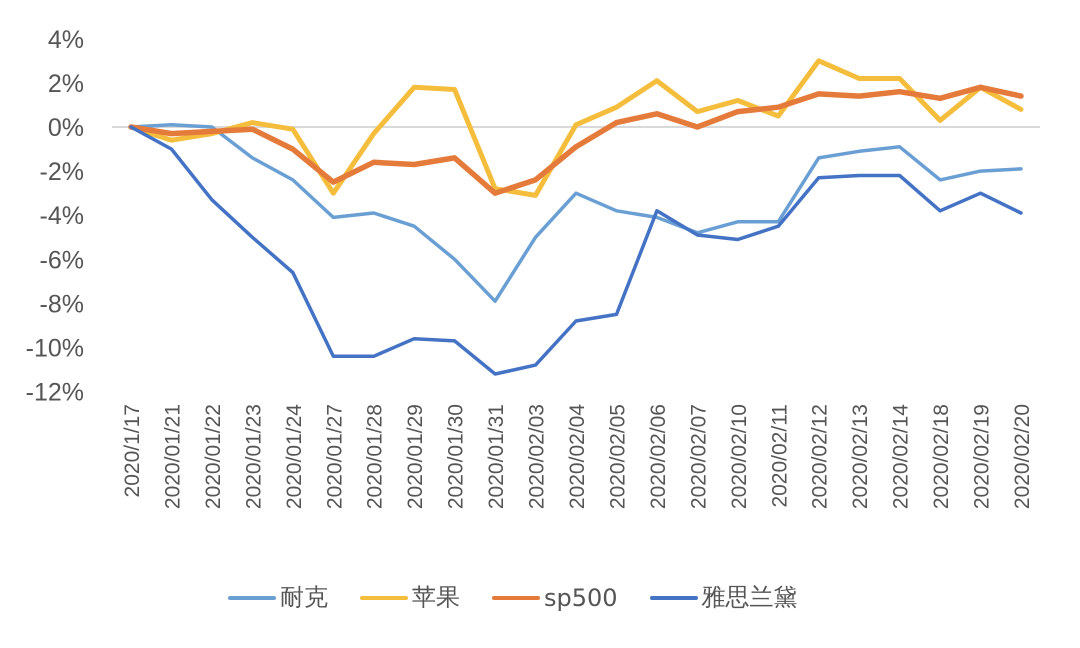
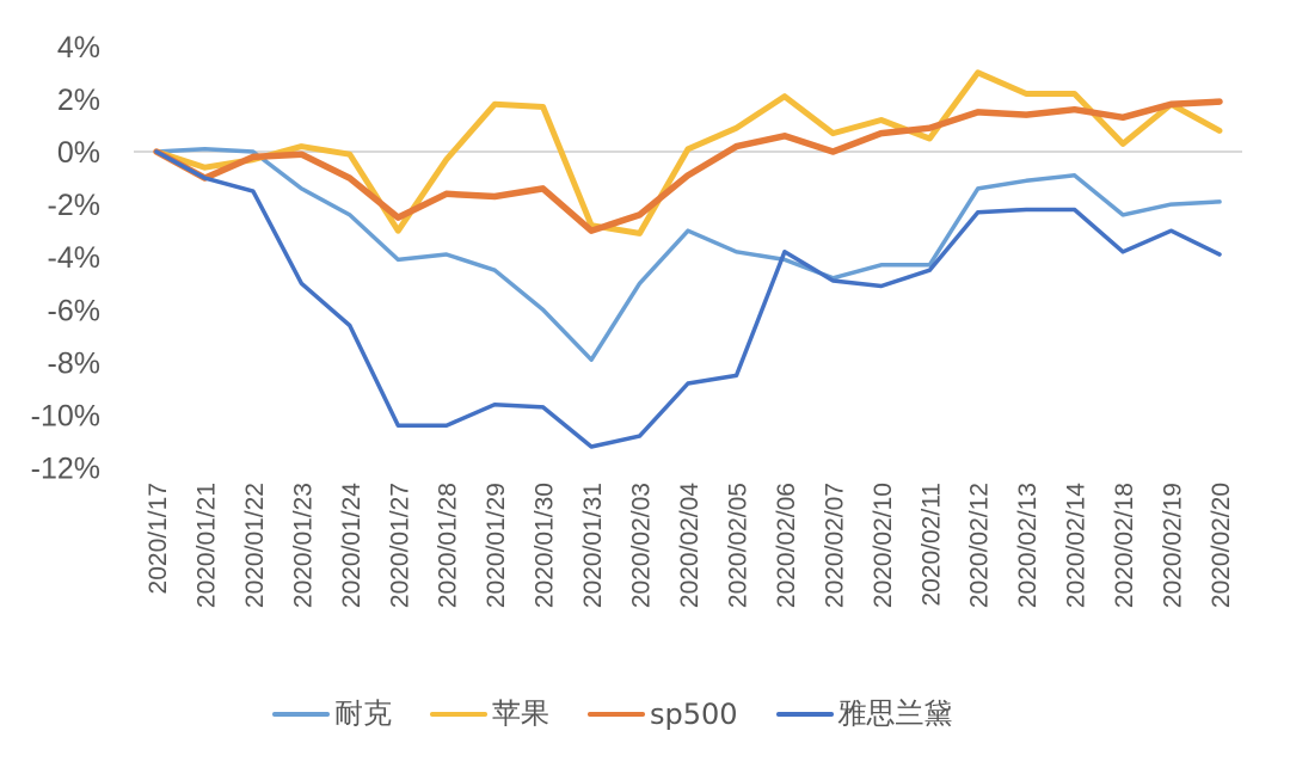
sp500/2020/01/21: -0.3% -> -1.0%
雅思兰黛/2020/01/22: -3.3% -> -1.5%
sp500/2020/02/20: 1.4% -> 1.9%
